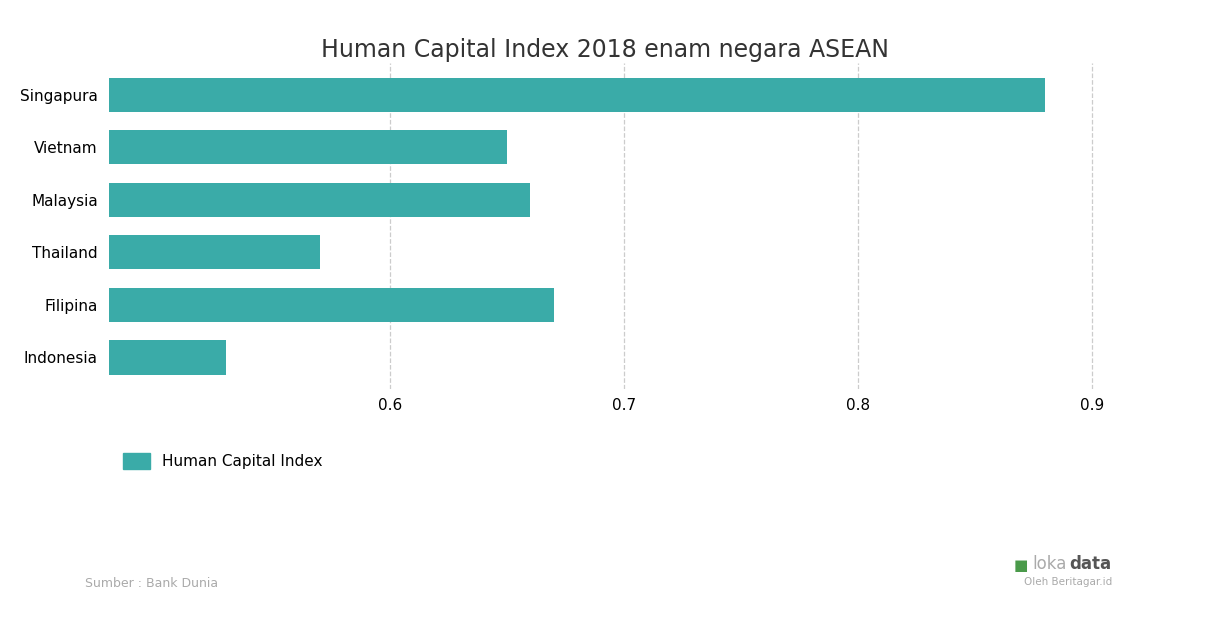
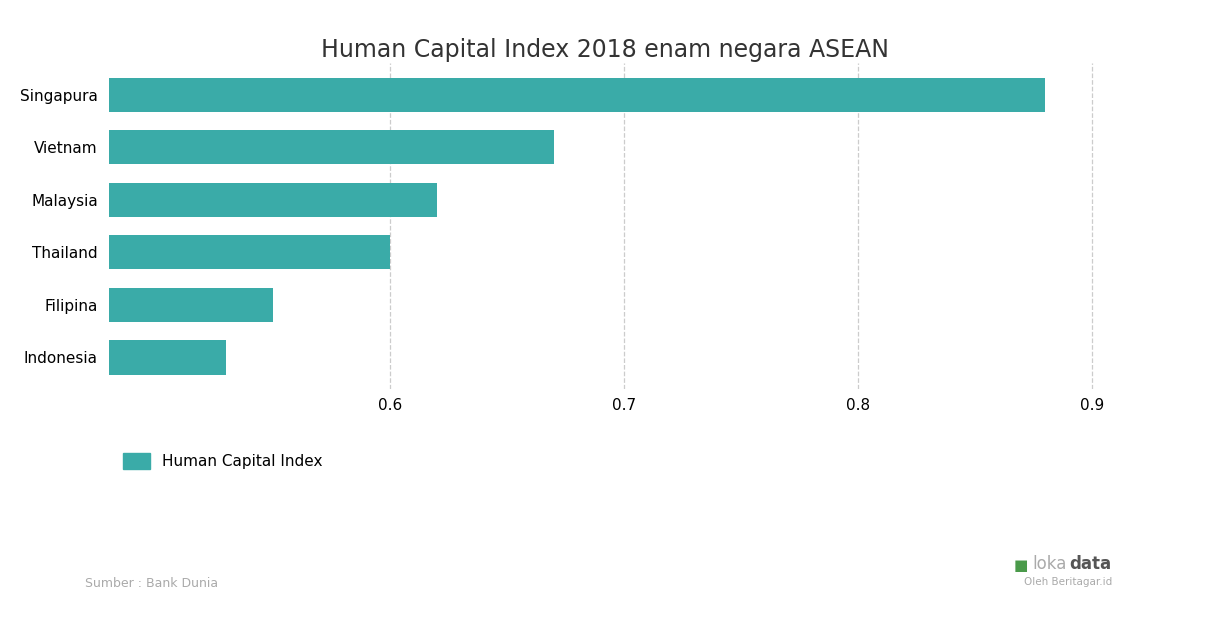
Vietnam: 0.65 -> 0.67
Malaysia: 0.66 -> 0.62
Thailand: 0.57 -> 0.60
Filipina: 0.67 -> 0.55
